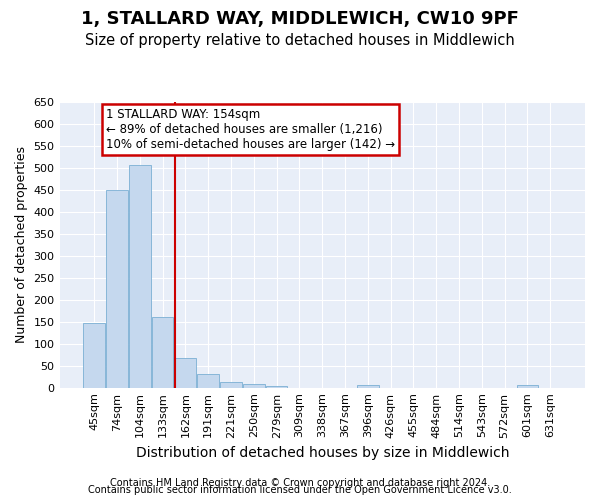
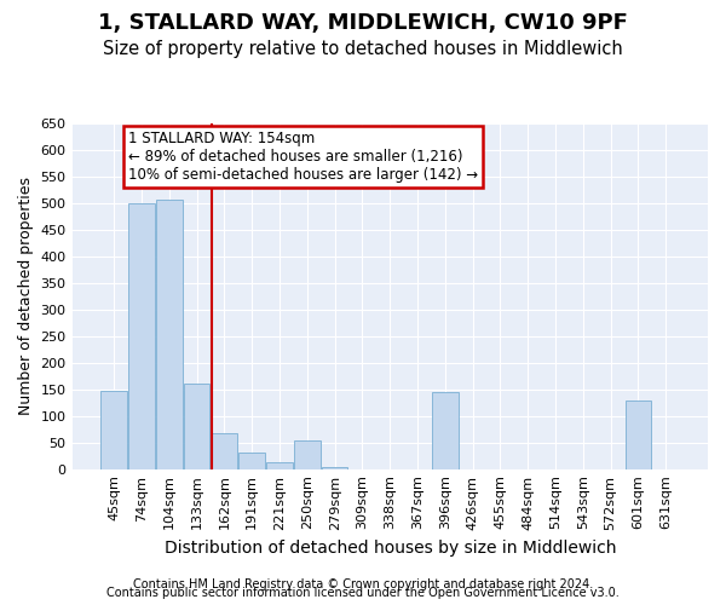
74sqm: 450 -> 500
250sqm: 9 -> 55
396sqm: 6 -> 145
601sqm: 6 -> 130
